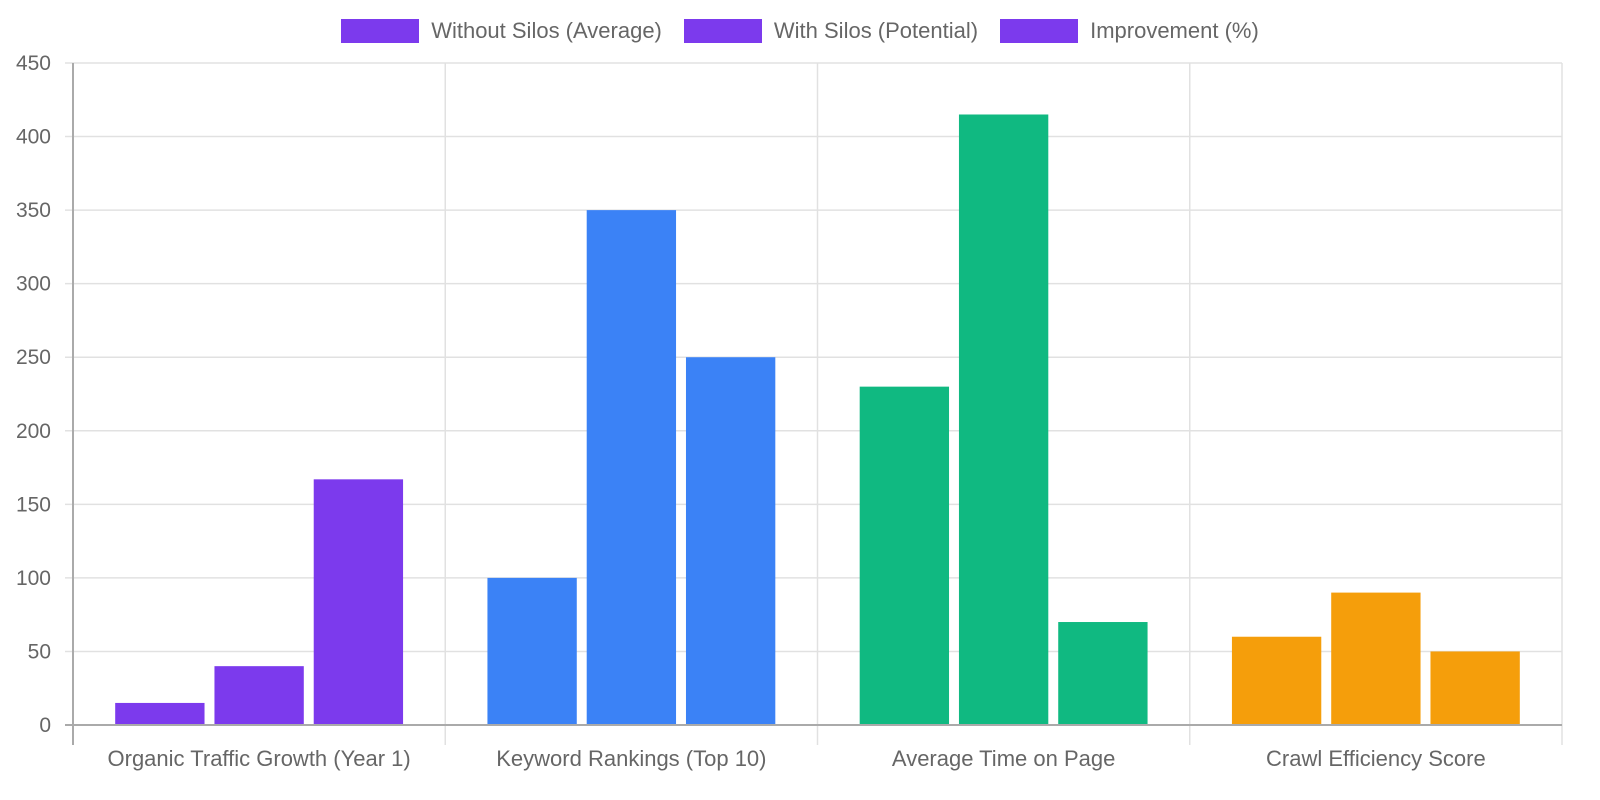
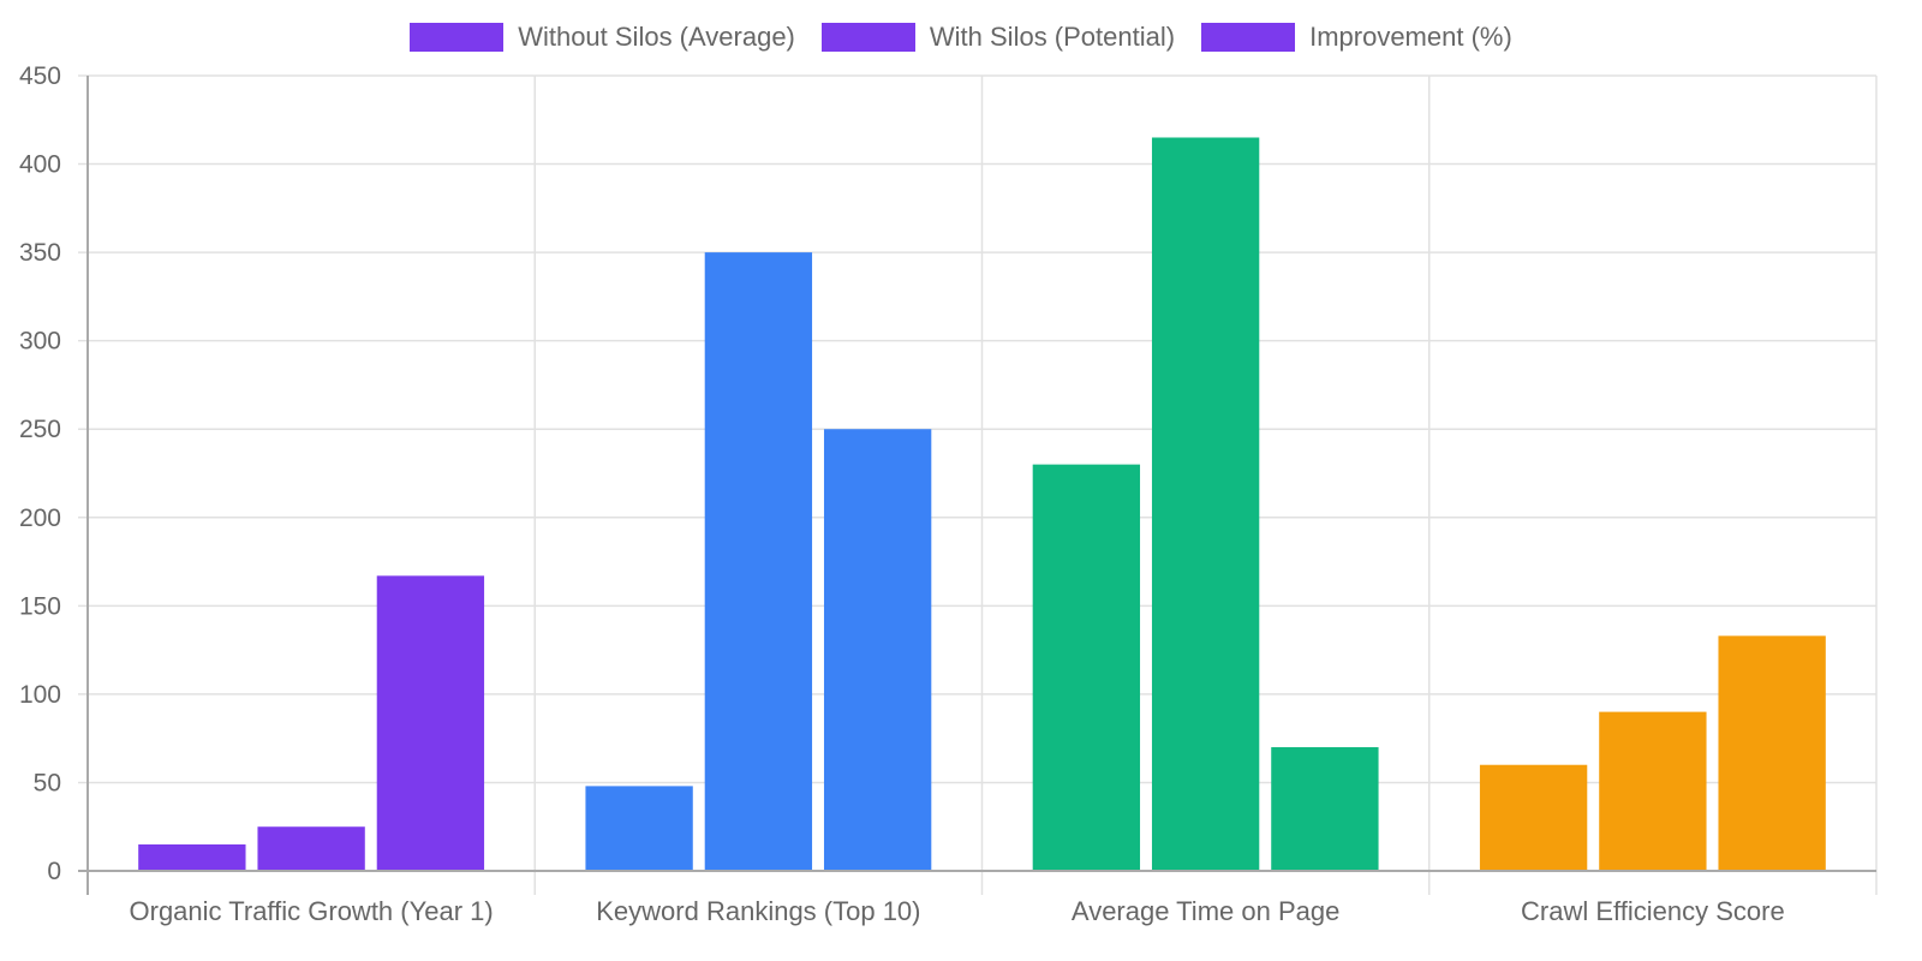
With Silos (Potential)/Organic Traffic Growth (Year 1): 40 -> 25
Without Silos (Average)/Keyword Rankings (Top 10): 100 -> 48
Improvement (%)/Crawl Efficiency Score: 50 -> 133
